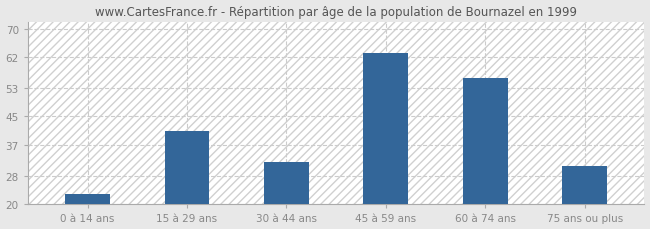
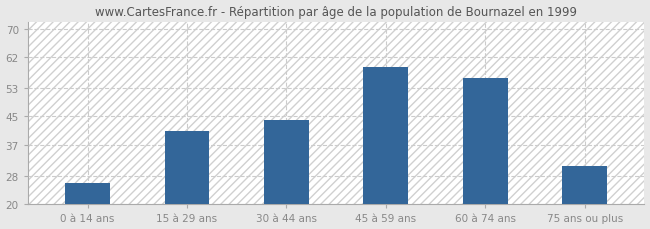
0 à 14 ans: 23 -> 26
30 à 44 ans: 32 -> 44
45 à 59 ans: 63 -> 59
